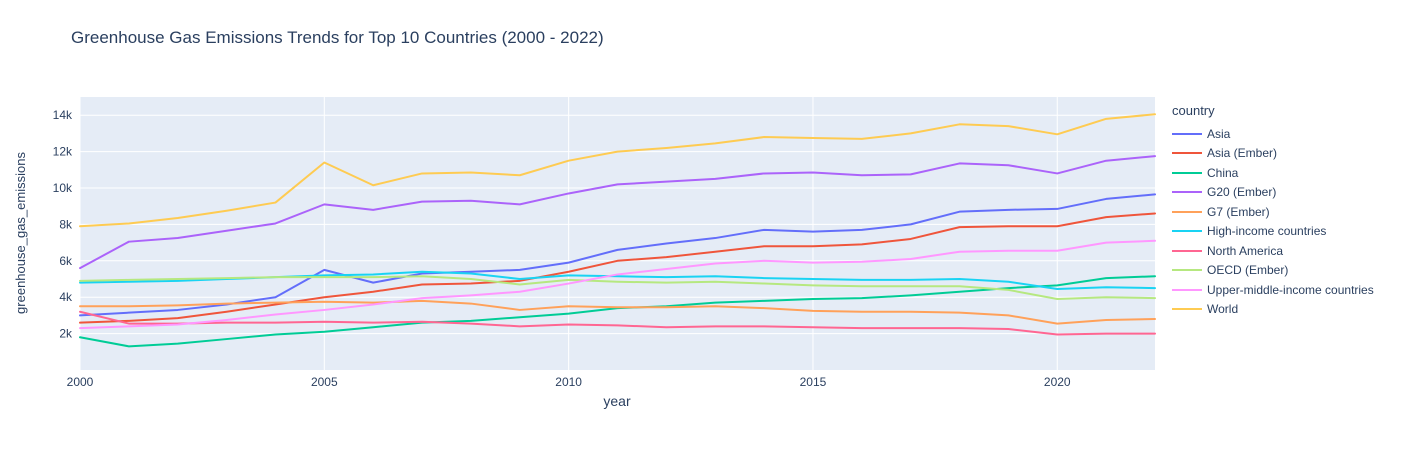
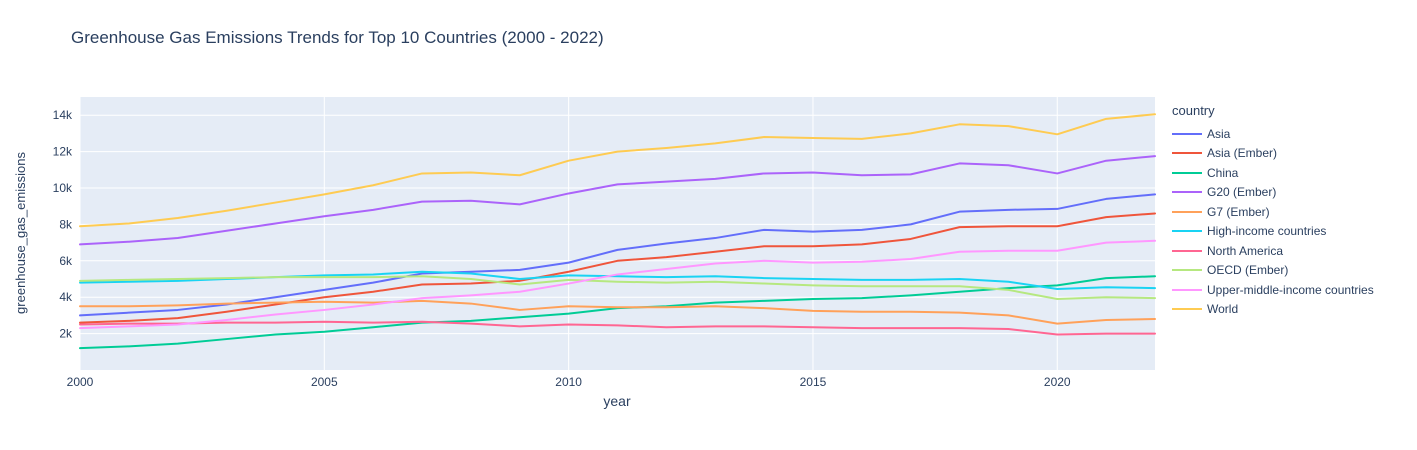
China/2000: 1.8k -> 1.2k
G20 (Ember)/2000: 5.6k -> 6.9k
North America/2000: 3.2k -> 2.5k
Asia/2005: 5.5k -> 4.4k
G20 (Ember)/2005: 9.1k -> 8.4k
World/2005: 11.4k -> 9.6k
